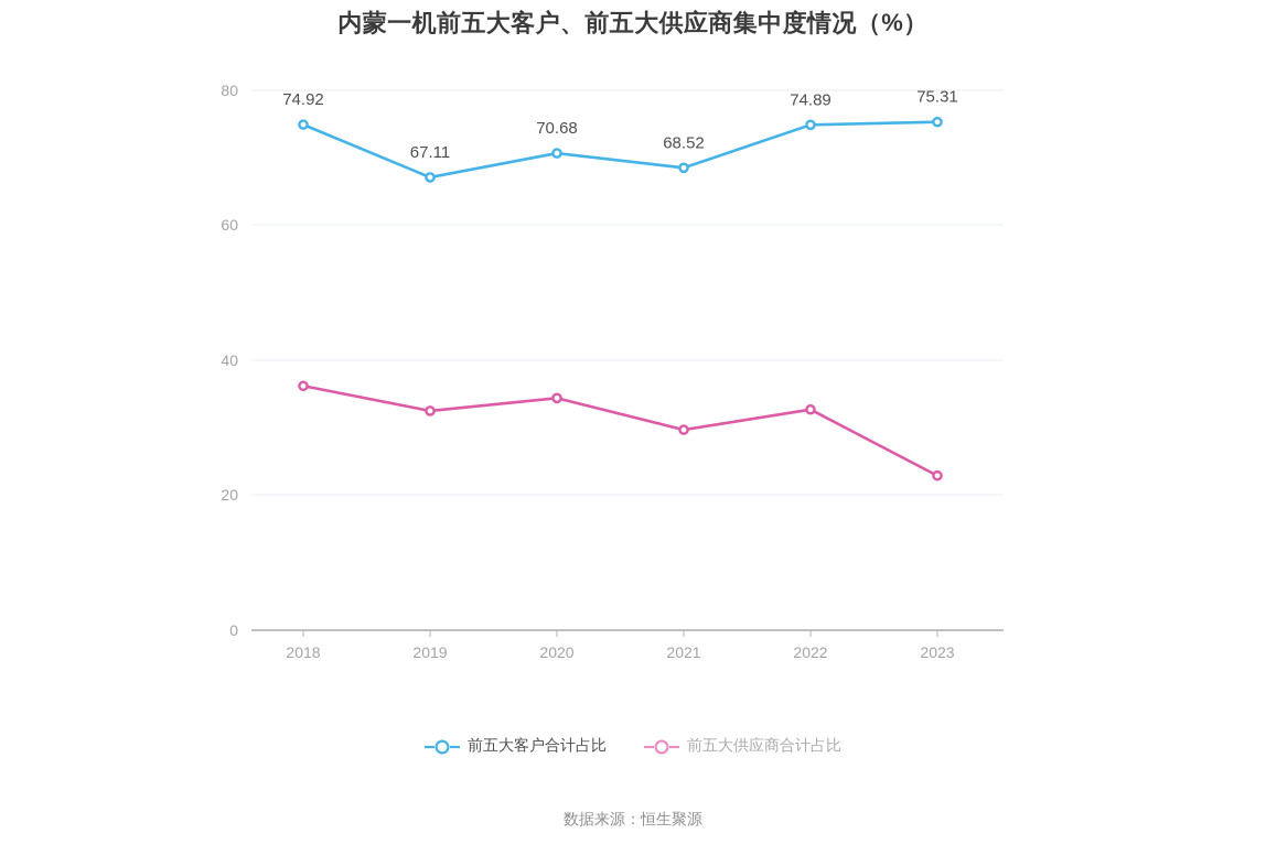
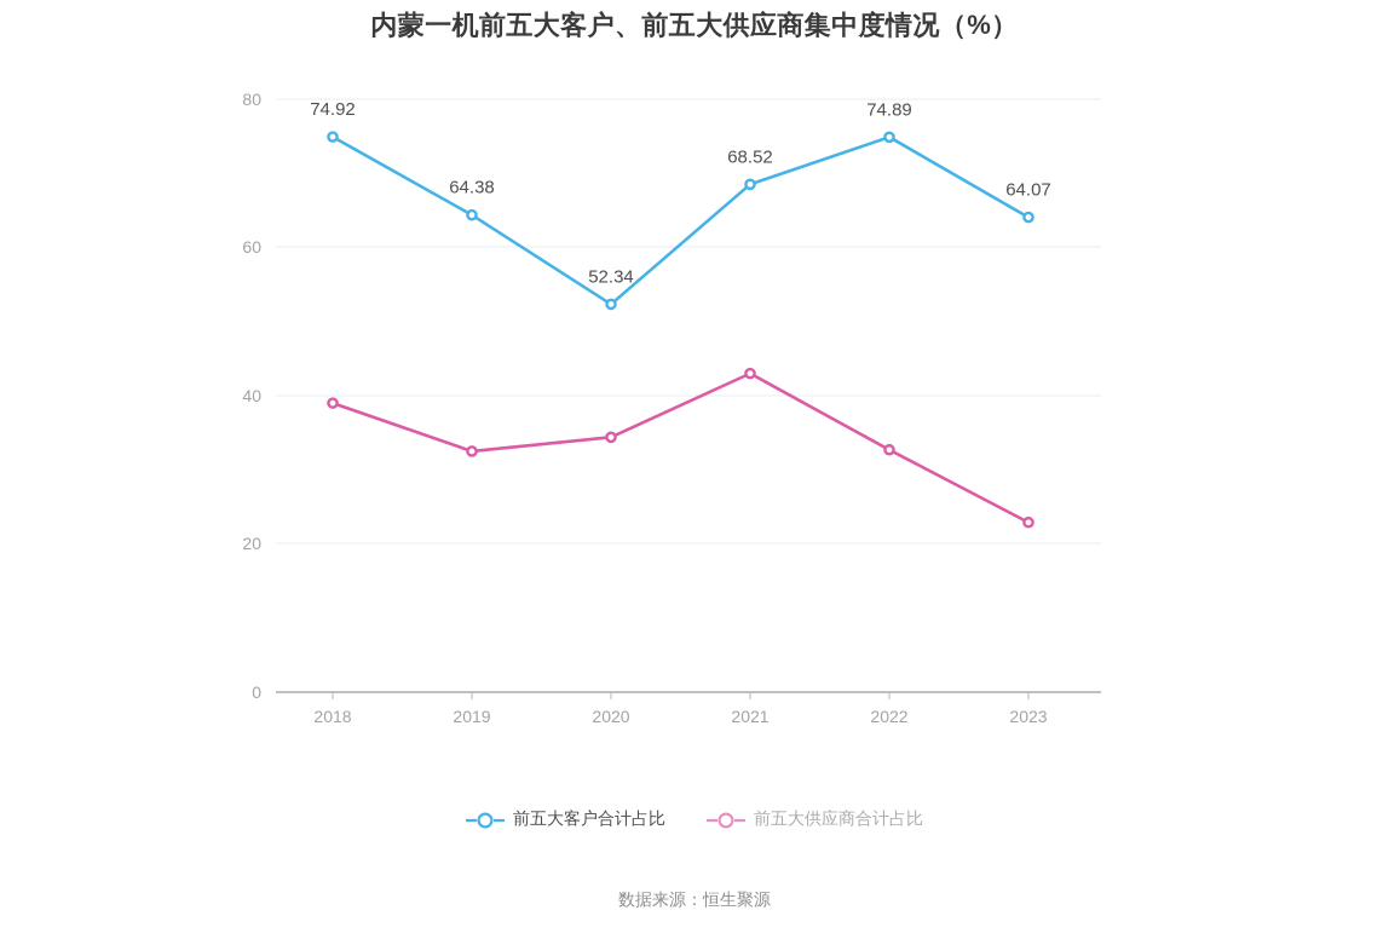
前五大供应商合计占比/2018: 36 -> 39
前五大客户合计占比/2019: 67.11 -> 64.38
前五大客户合计占比/2020: 70.68 -> 52.34
前五大供应商合计占比/2021: 30 -> 43
前五大客户合计占比/2023: 75.31 -> 64.07
